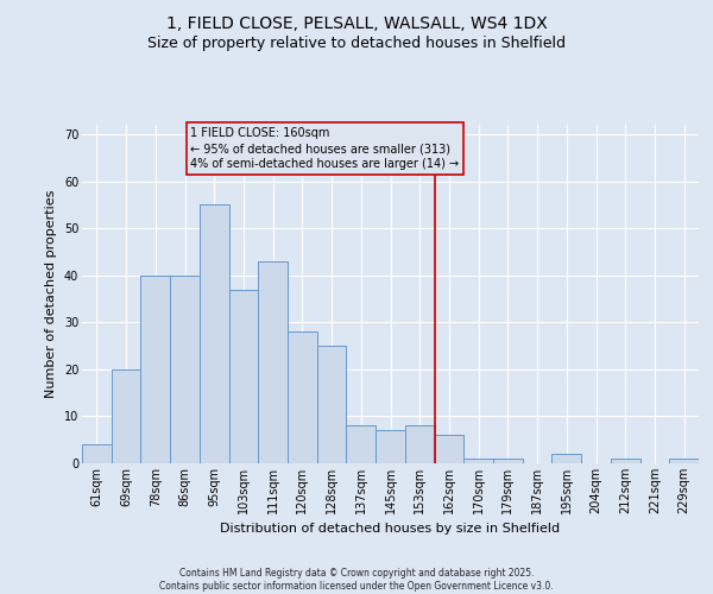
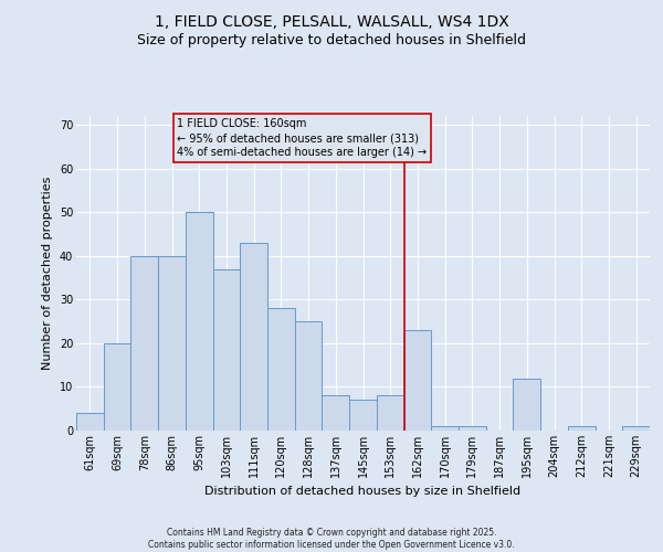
95sqm: 55 -> 50
162sqm: 6 -> 23
195sqm: 2 -> 12
